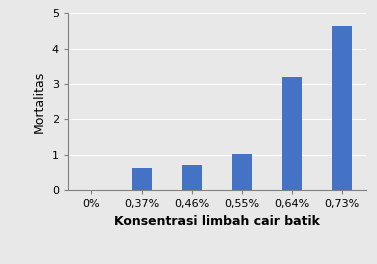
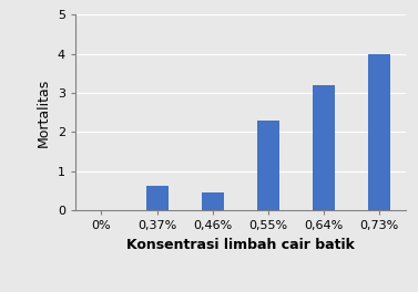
0,46%: 0.70 -> 0.45
0,55%: 1.03 -> 2.30
0,73%: 4.65 -> 4.00
